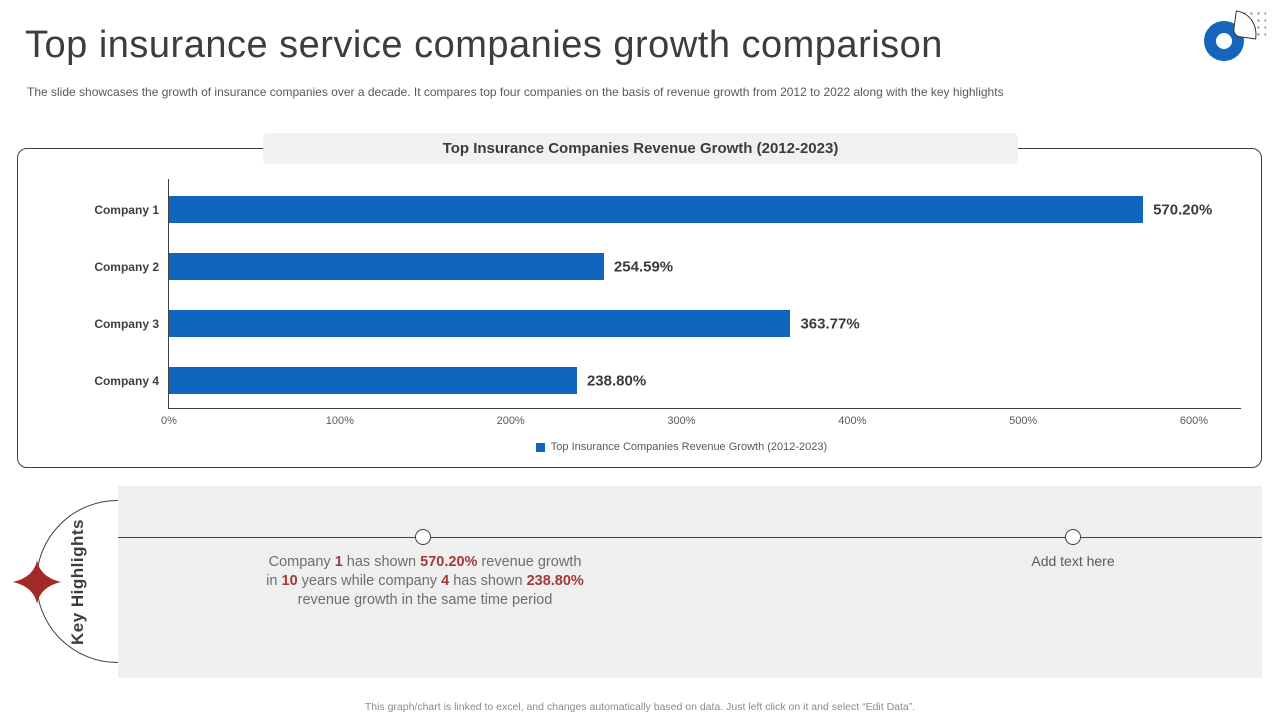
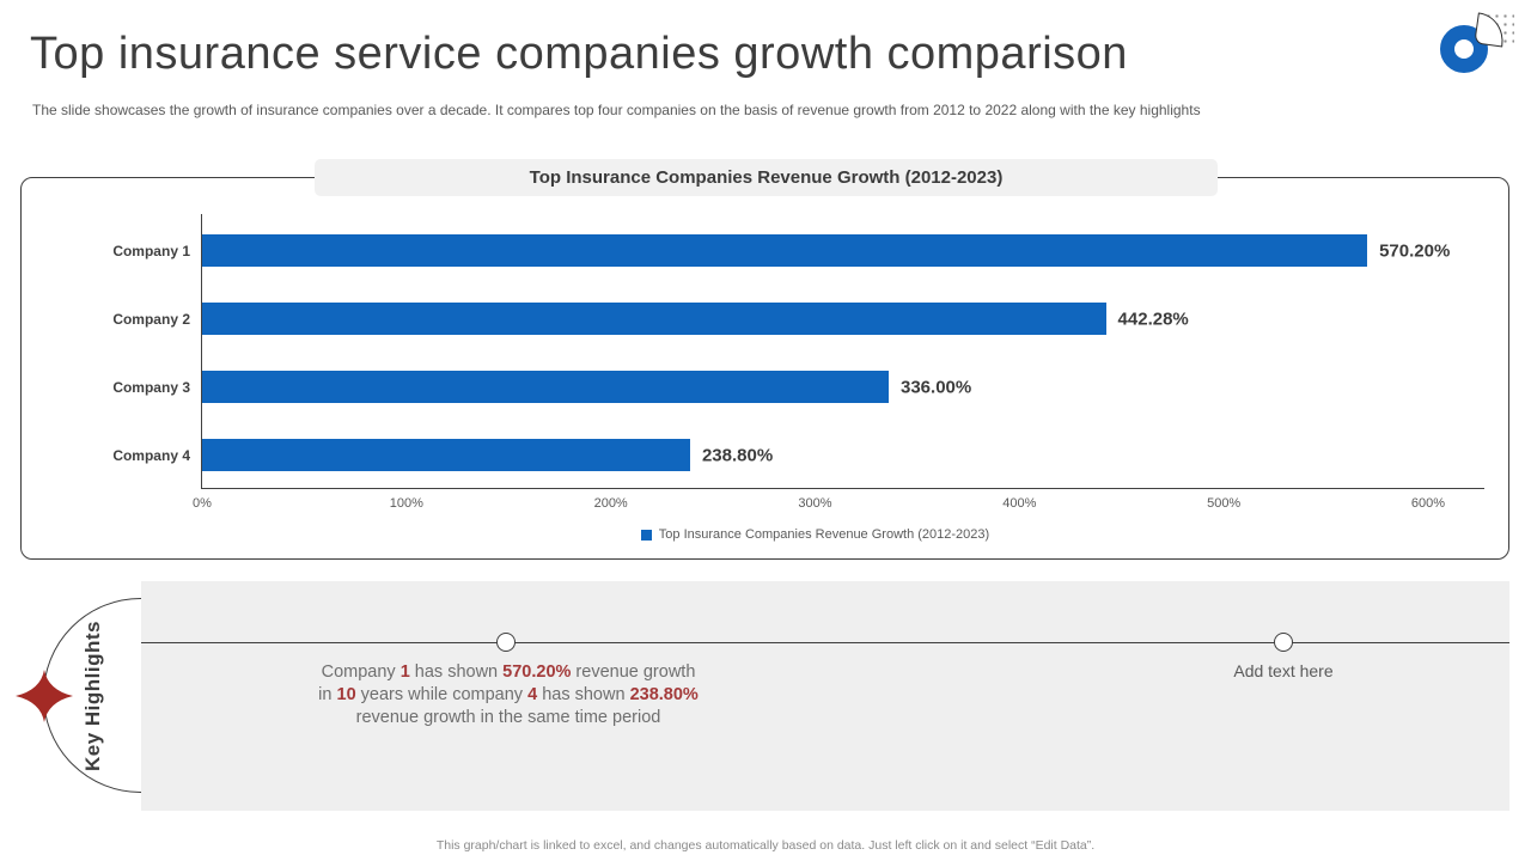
Company 2: 254.59% -> 442.28%
Company 3: 363.77% -> 336.00%
